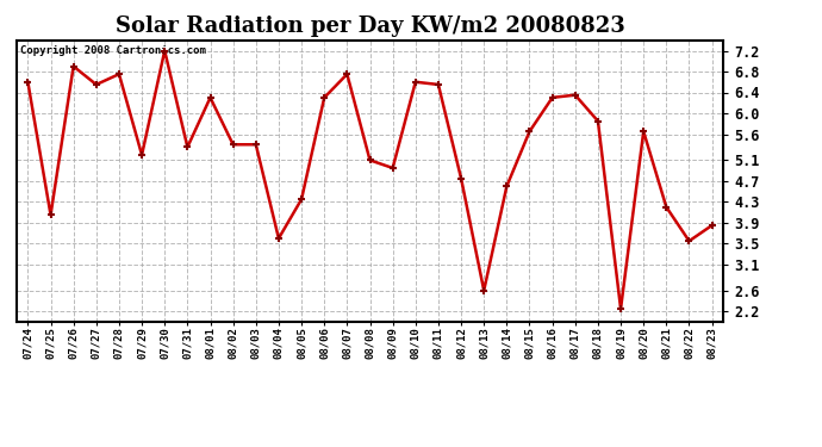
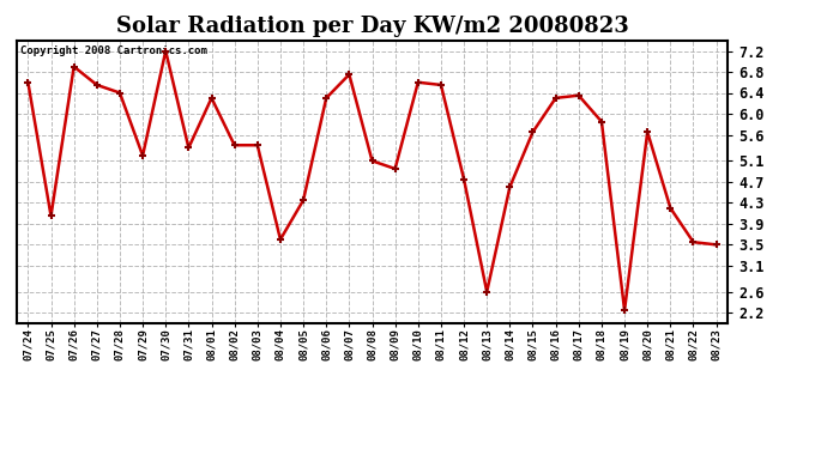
07/28: 6.75 -> 6.40
08/23: 3.85 -> 3.50
